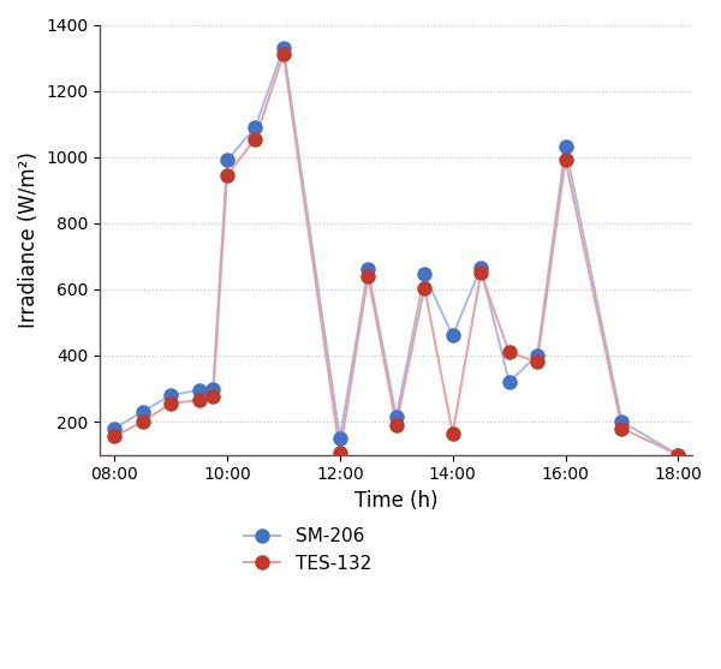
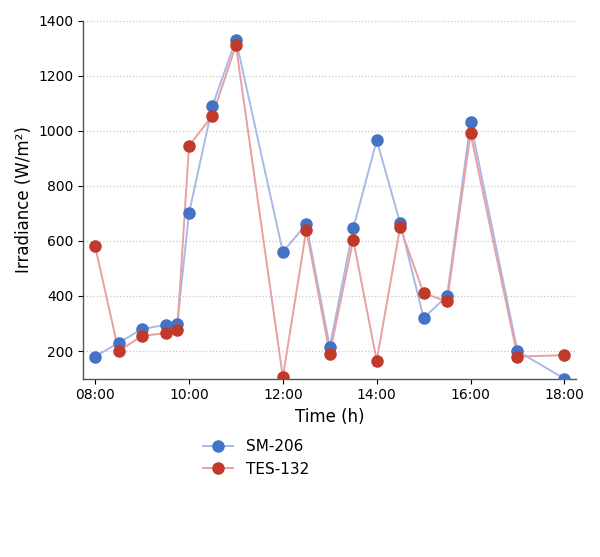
TES-132/08:00: 155 -> 580
SM-206/10:00: 990 -> 700
SM-206/12:00: 150 -> 560
SM-206/14:00: 460 -> 965
TES-132/18:00: 100 -> 185
